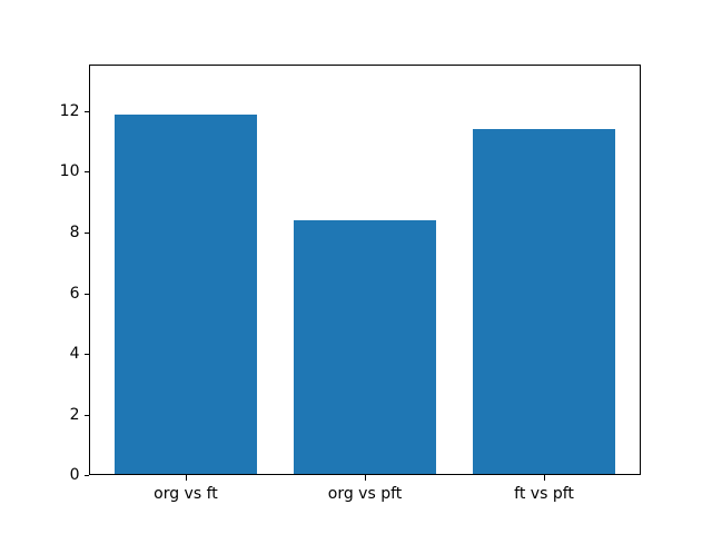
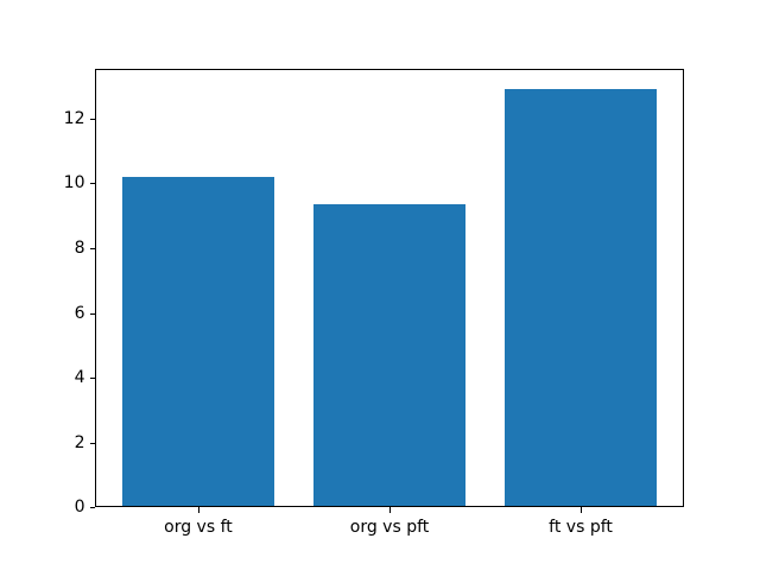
org vs ft: 11.9 -> 10.2
org vs pft: 8.4 -> 9.3
ft vs pft: 11.4 -> 12.9
